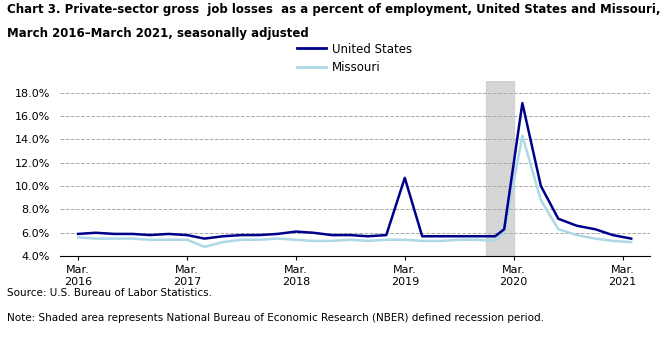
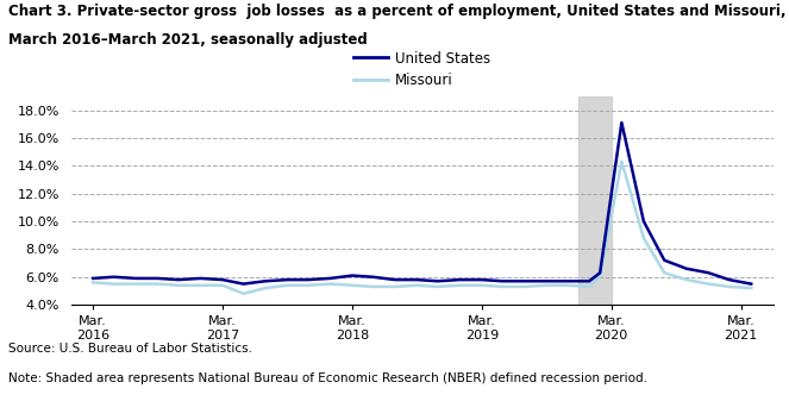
United States/Mar. 2019: 10.7% -> 5.8%
